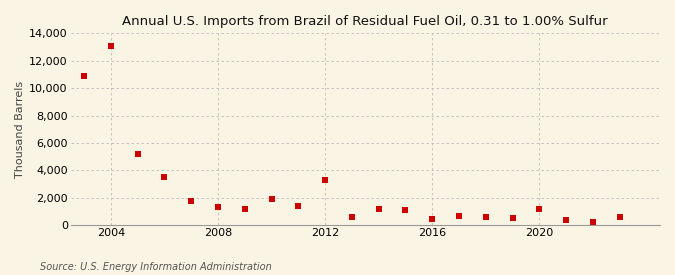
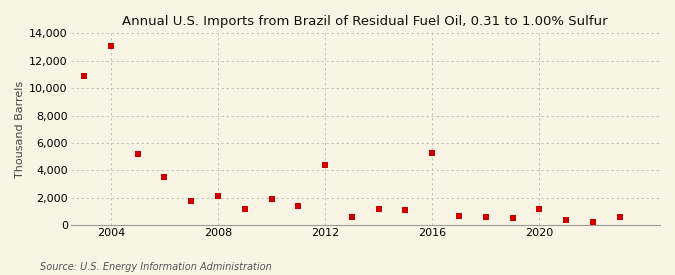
2008: 1,400 -> 2,100
2012: 3,300 -> 4,400
2016: 400 -> 5,300
